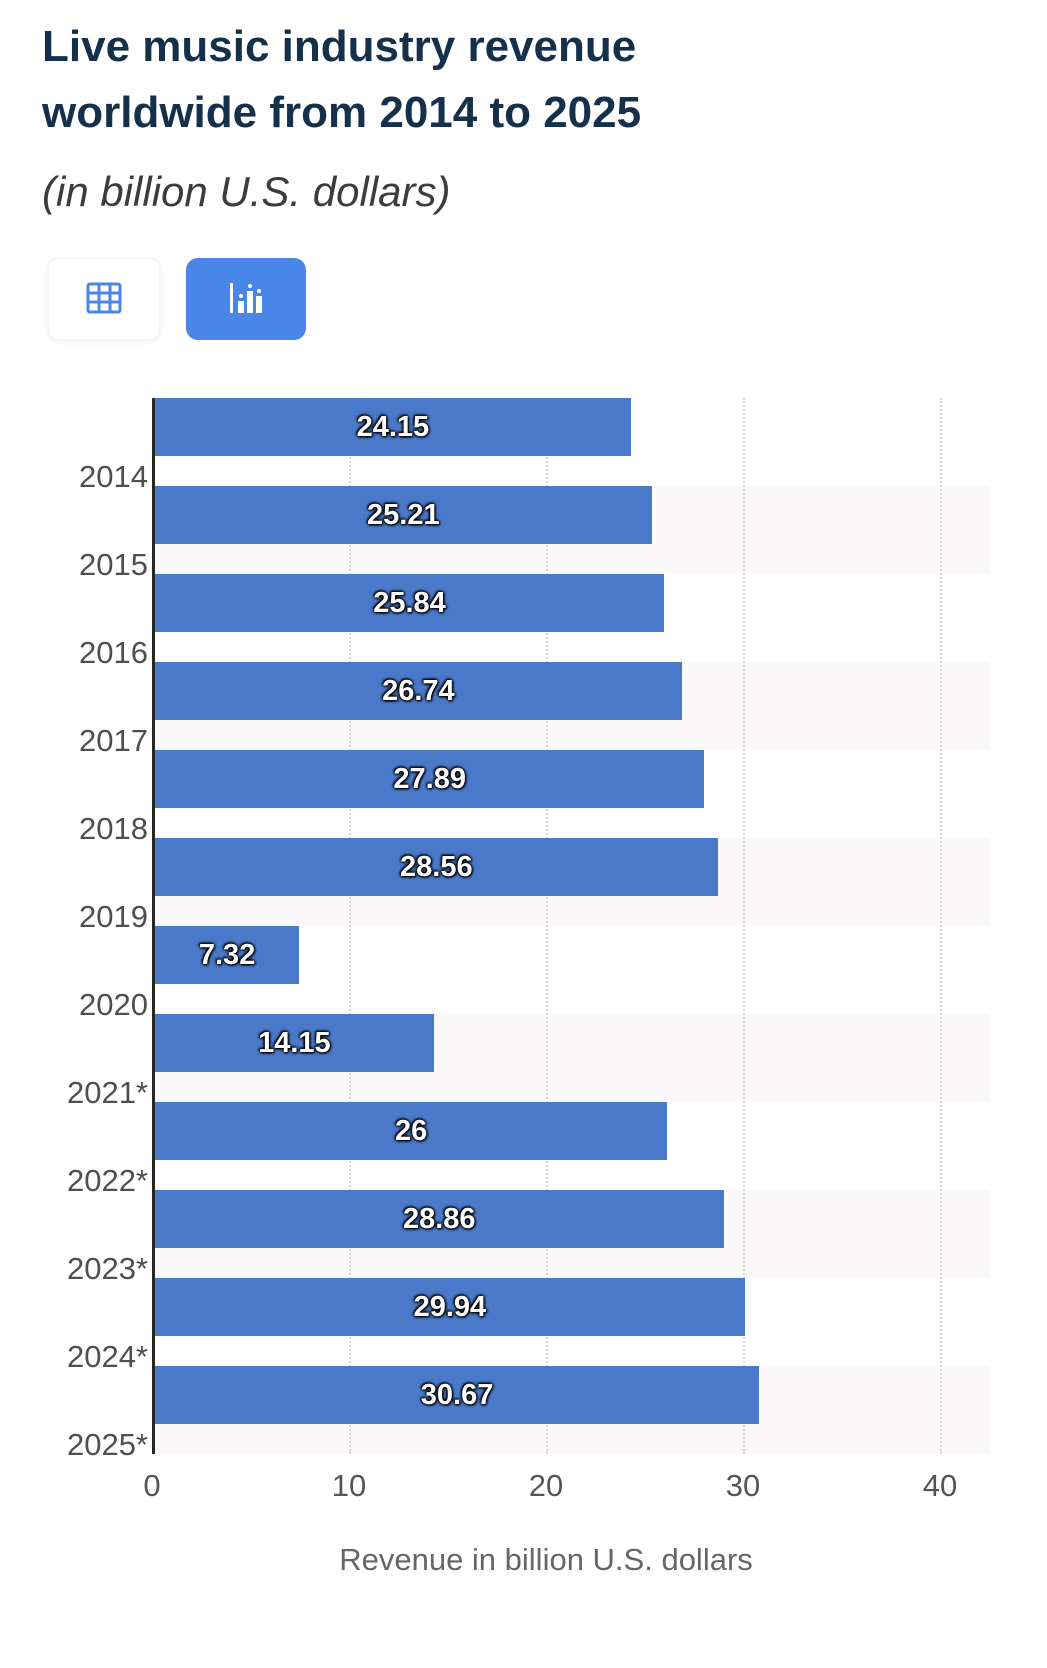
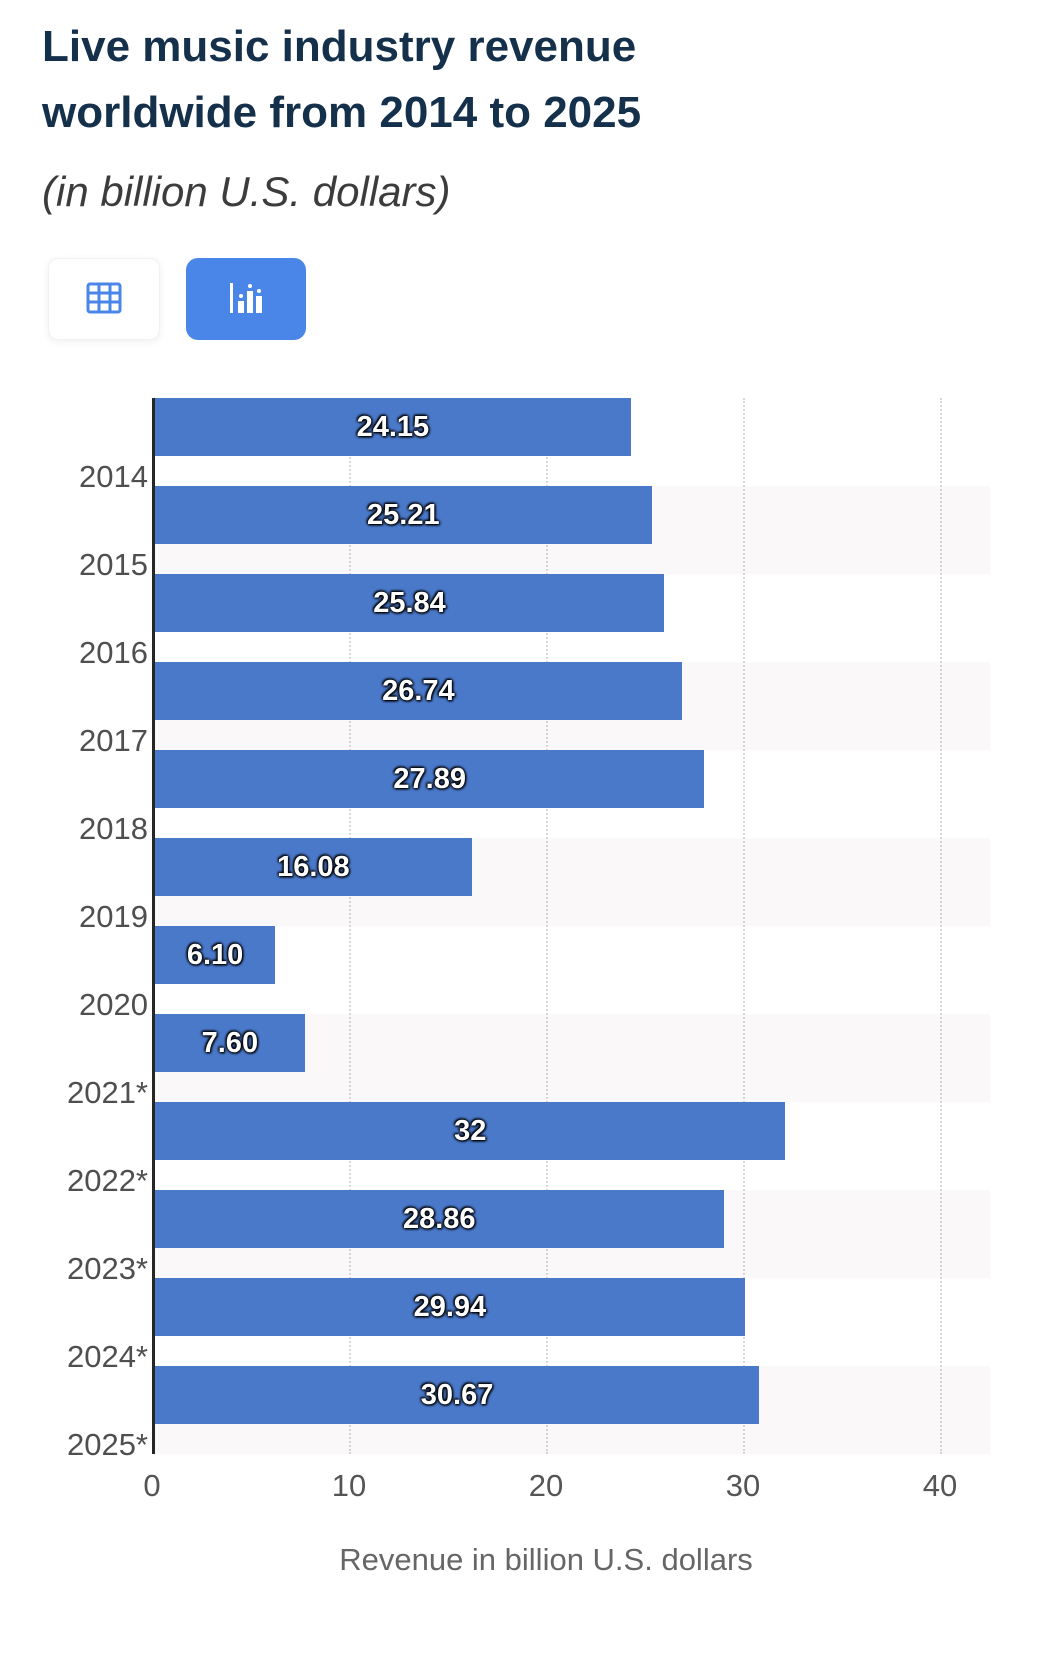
2019: 28.56 -> 16.08
2020: 7.32 -> 6.10
2021*: 14.15 -> 7.60
2022*: 26 -> 32
